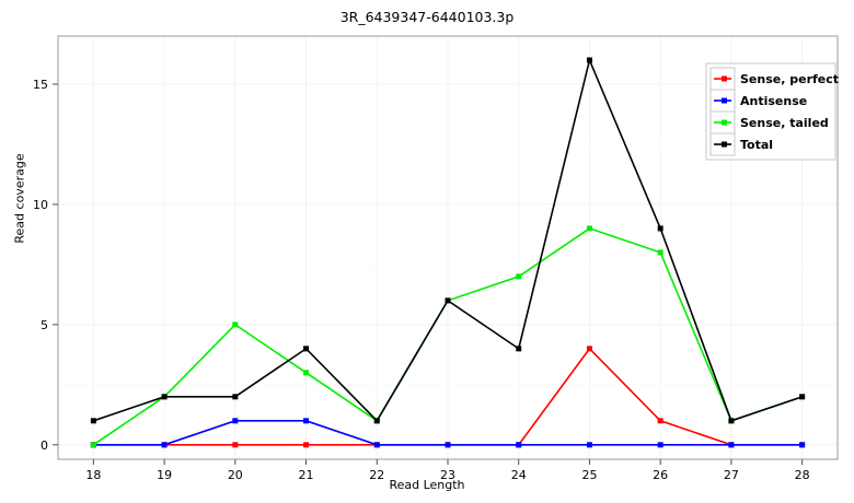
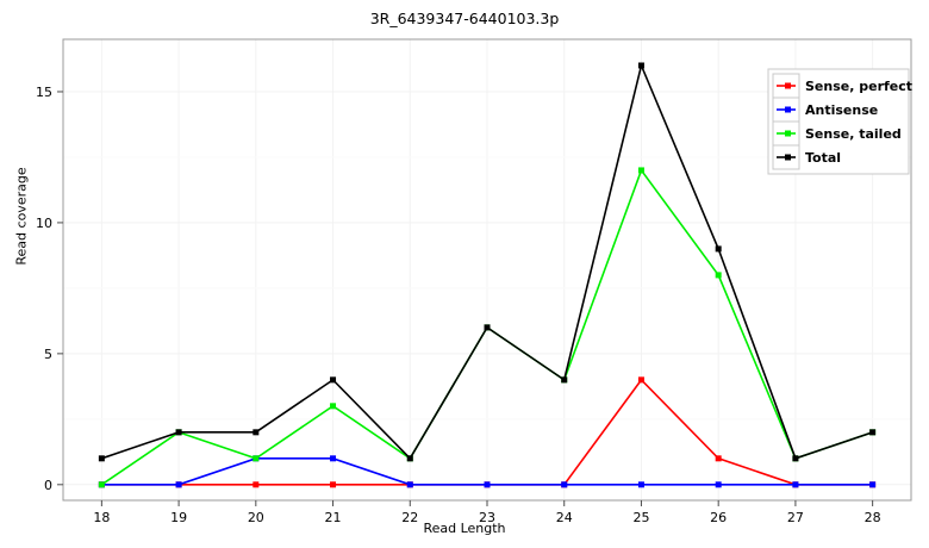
Sense, tailed/20: 5 -> 1
Sense, tailed/24: 7 -> 4
Sense, tailed/25: 9 -> 12
